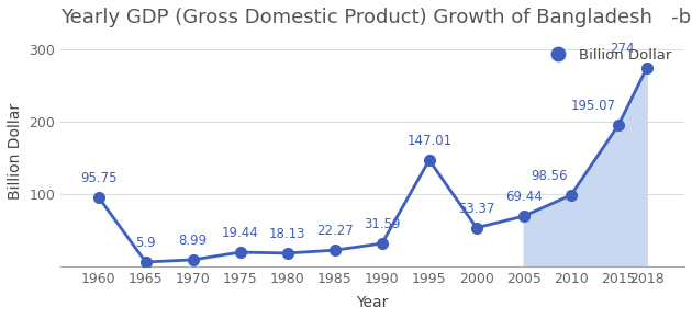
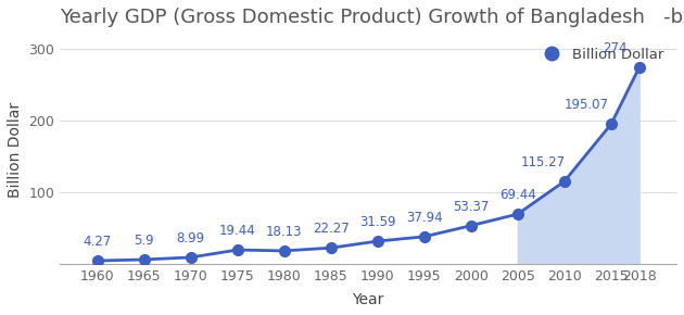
Billion Dollar/1960: 95.75 -> 4.27
Billion Dollar/1995: 147.01 -> 37.94
Billion Dollar/2010: 98.56 -> 115.27
